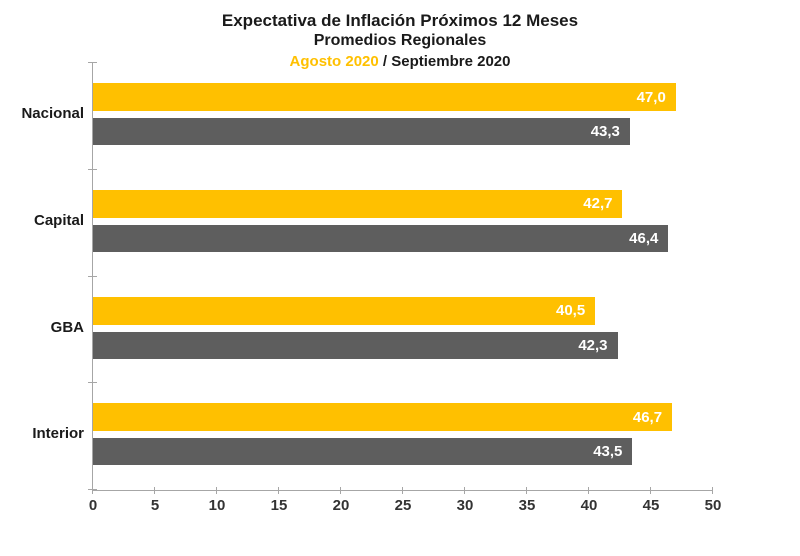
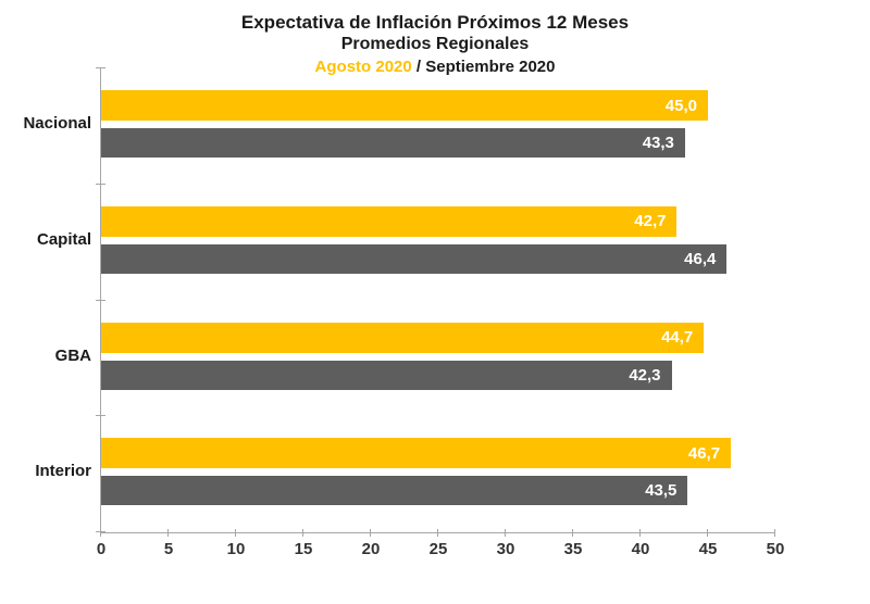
Agosto 2020/Nacional: 47,0 -> 45,0
Agosto 2020/GBA: 40,5 -> 44,7
